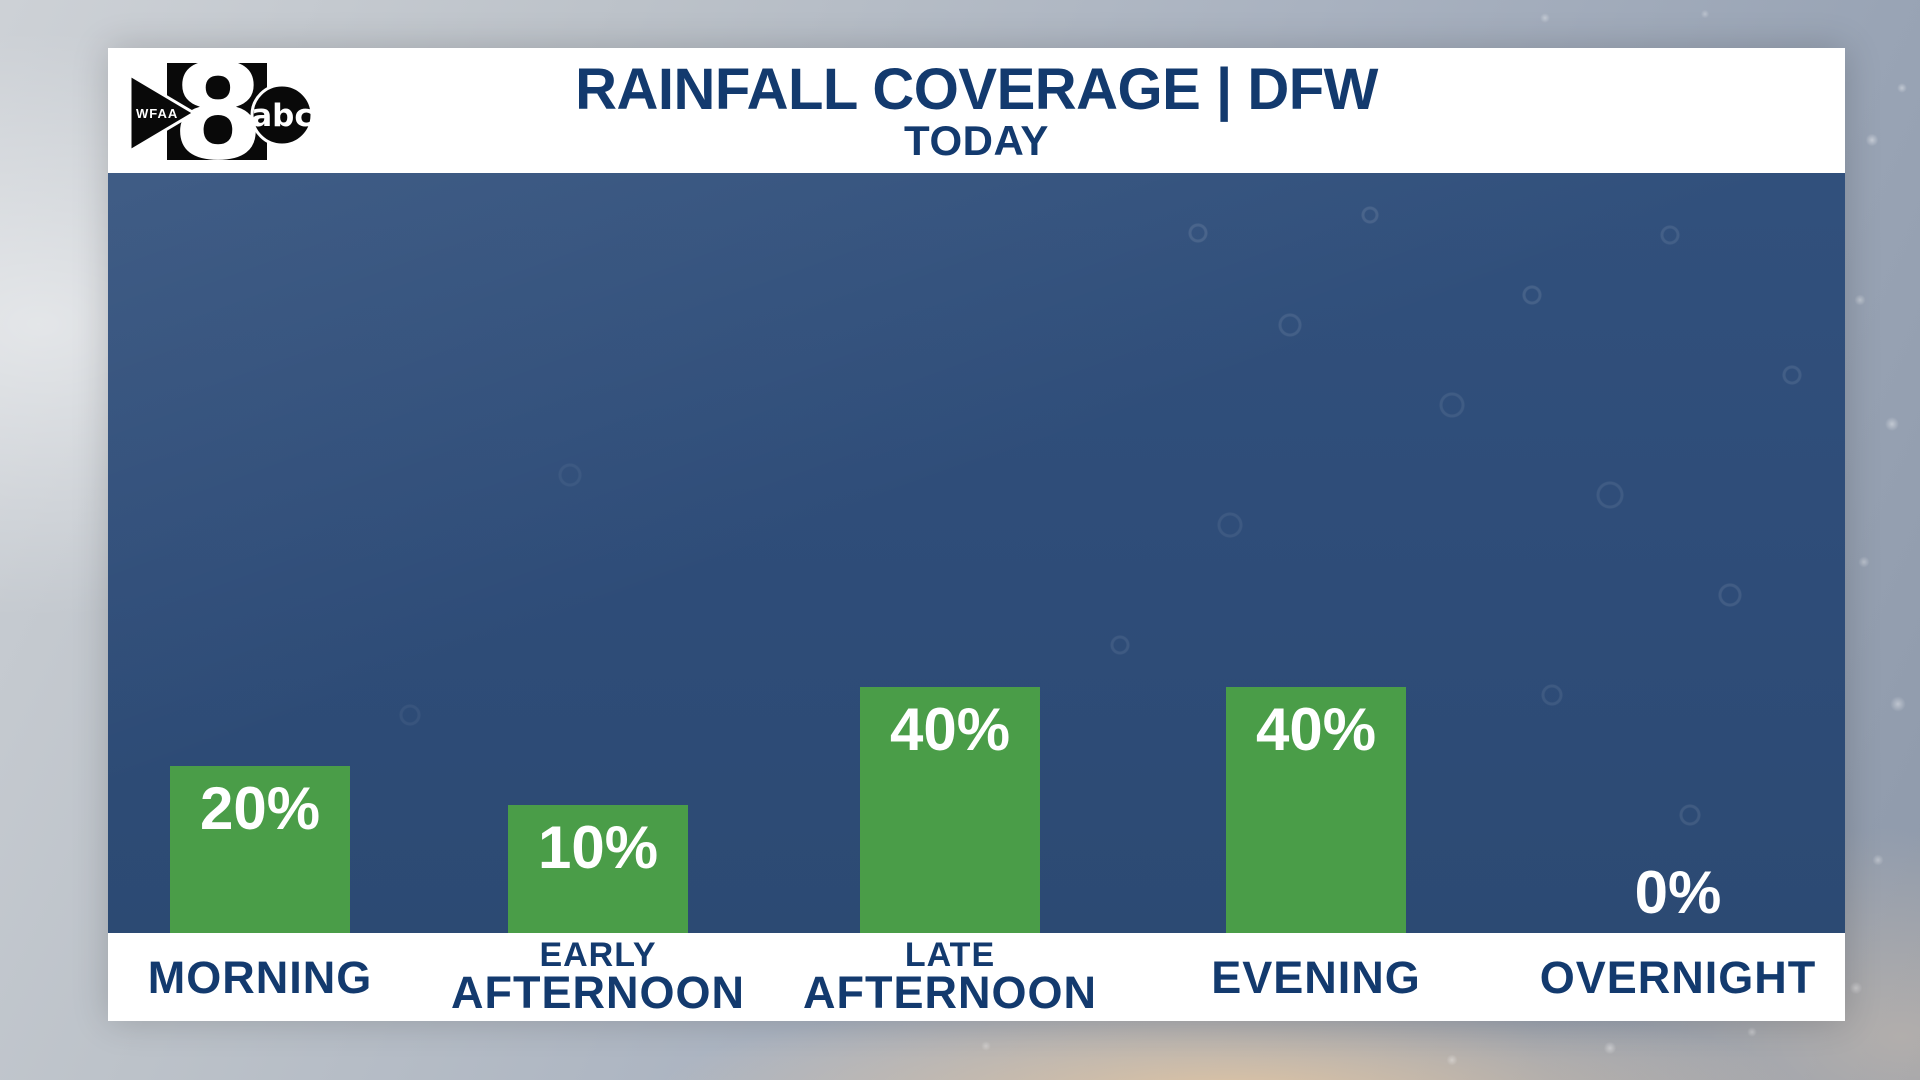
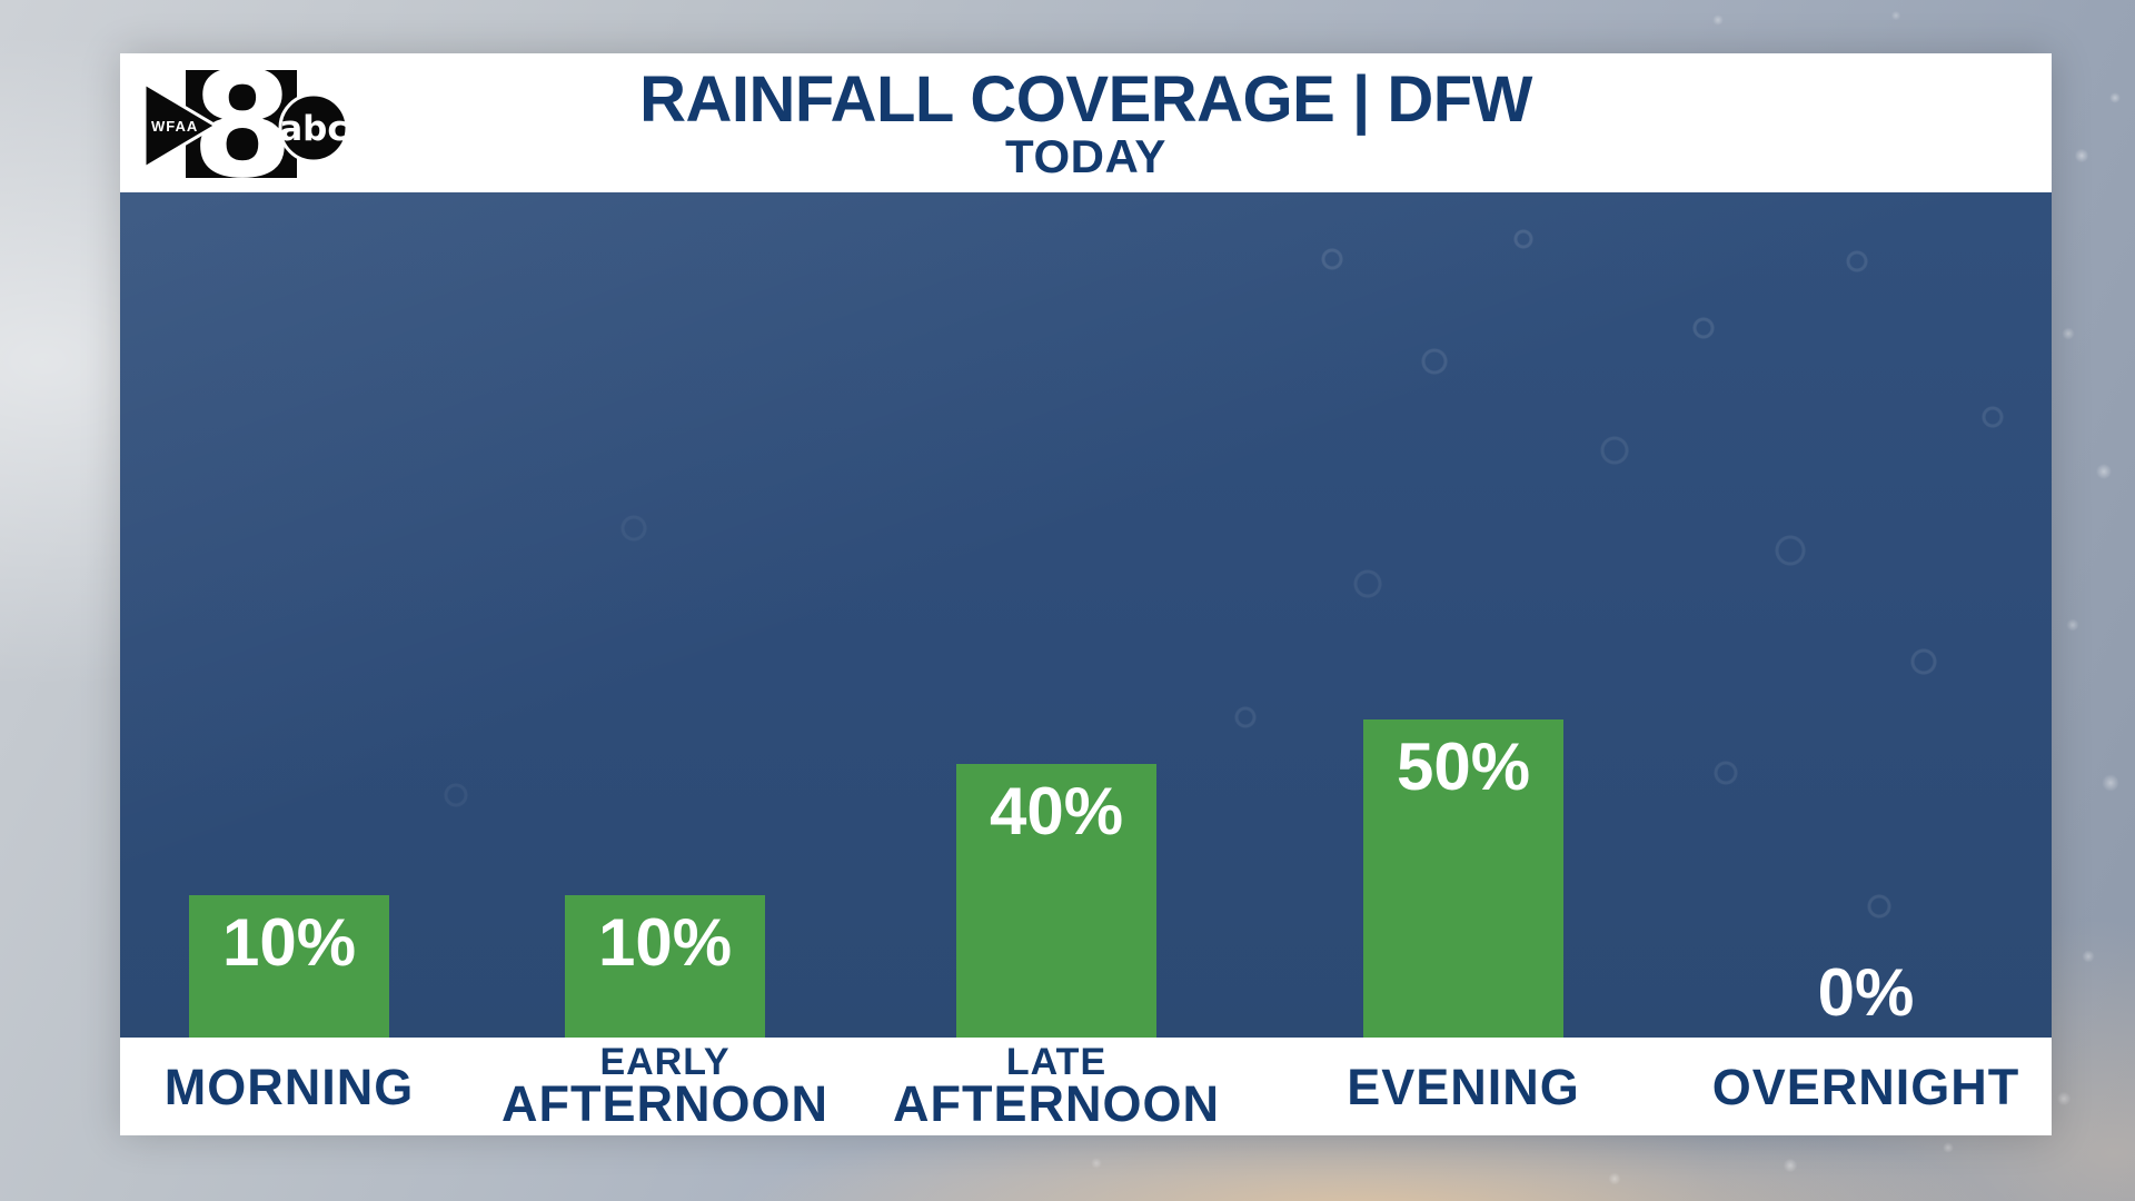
MORNING: 20% -> 10%
EVENING: 40% -> 50%
